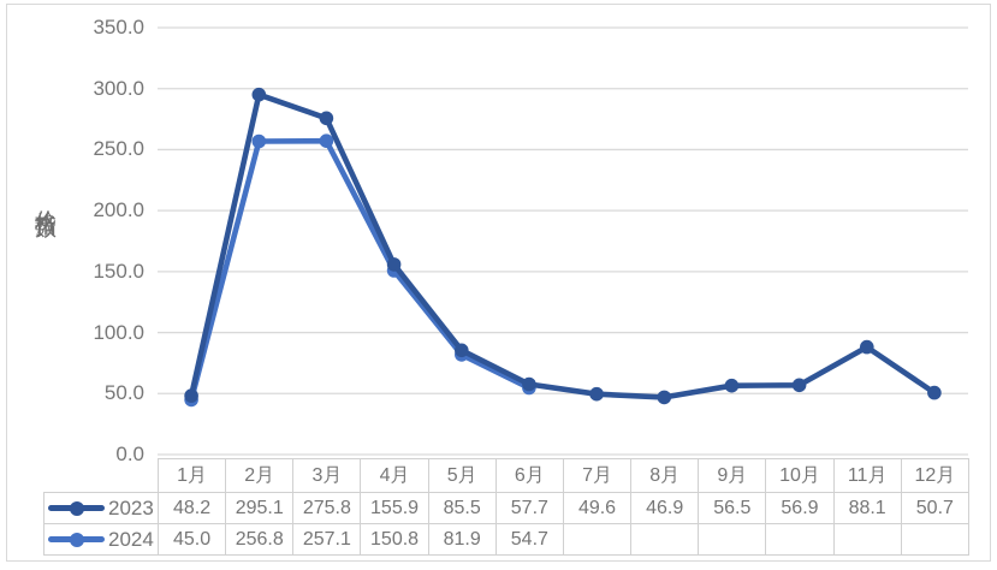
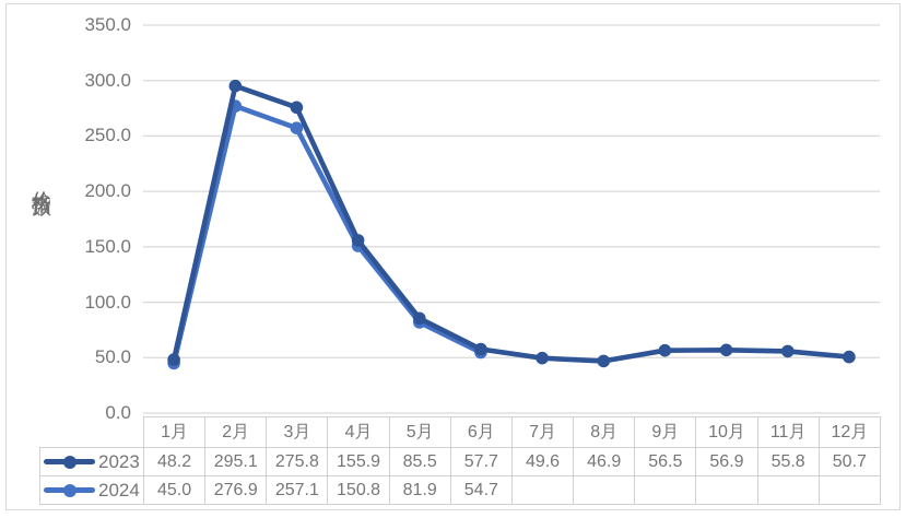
2024/2月: 256.8 -> 276.9
2023/11月: 88.1 -> 55.8
